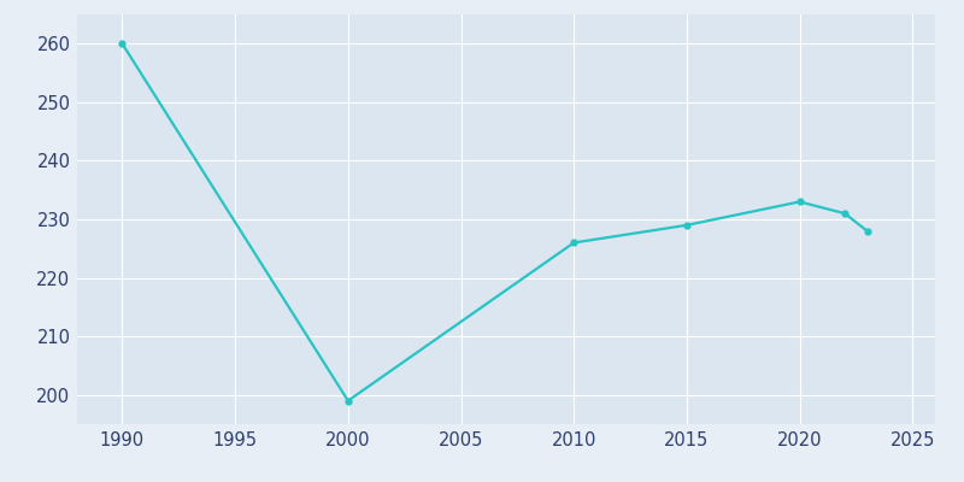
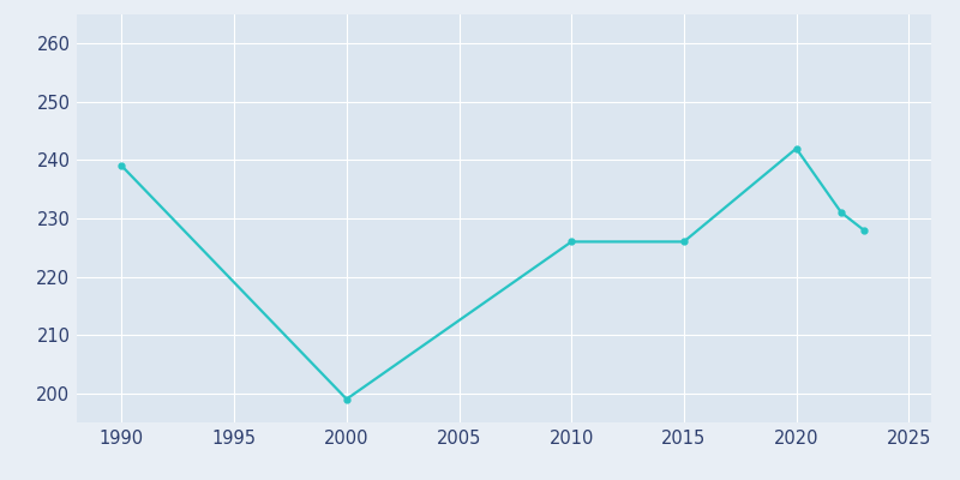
1990: 260 -> 239
2015: 229 -> 226
2020: 233 -> 242
